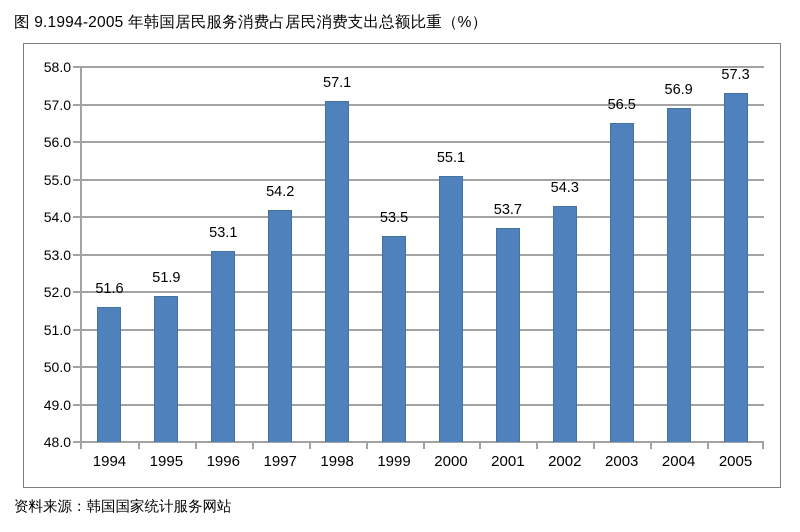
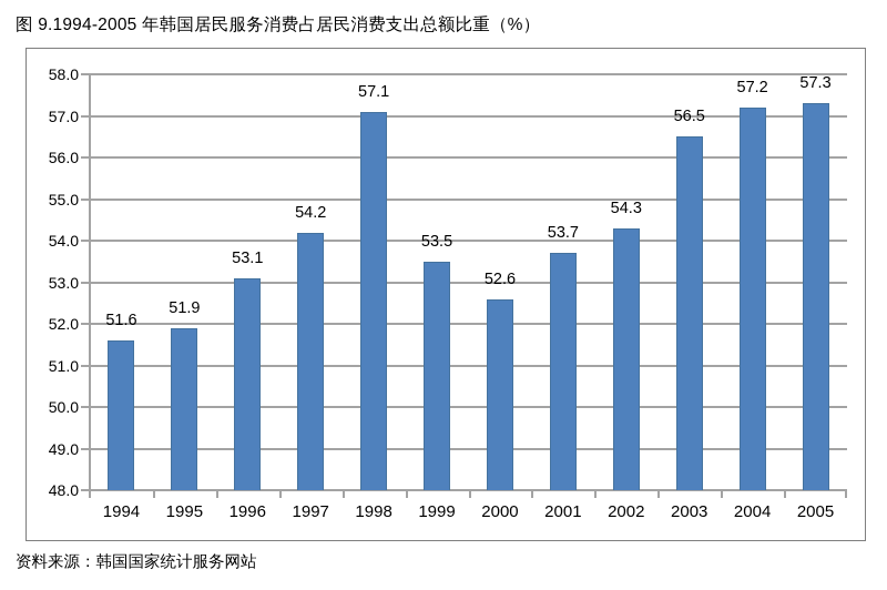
2000: 55.1 -> 52.6
2004: 56.9 -> 57.2
